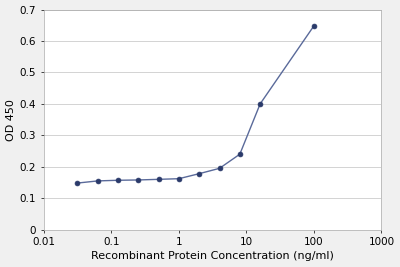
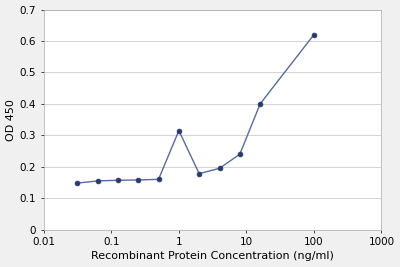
1: 0.162 -> 0.315
100: 0.648 -> 0.620
